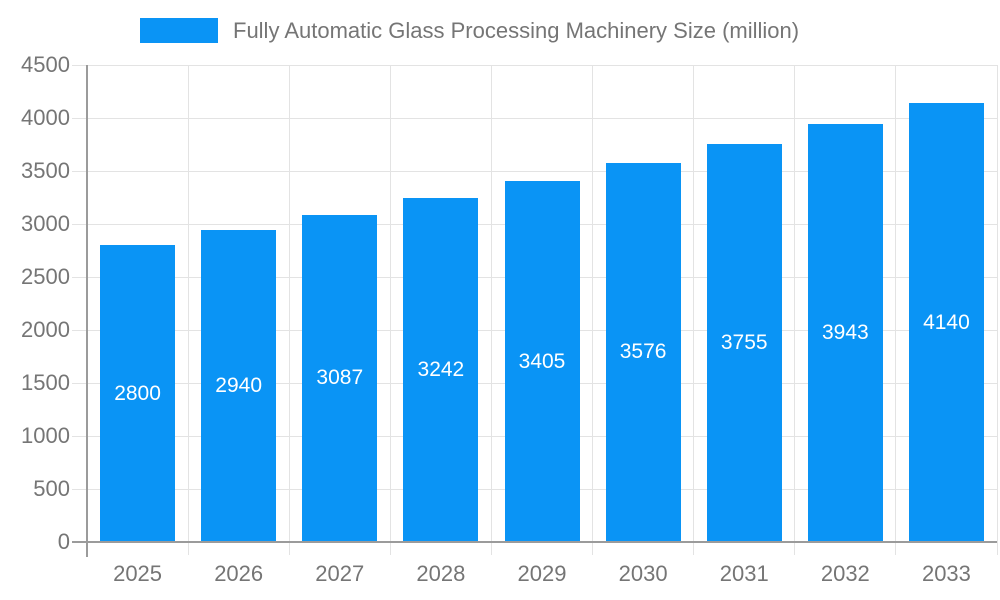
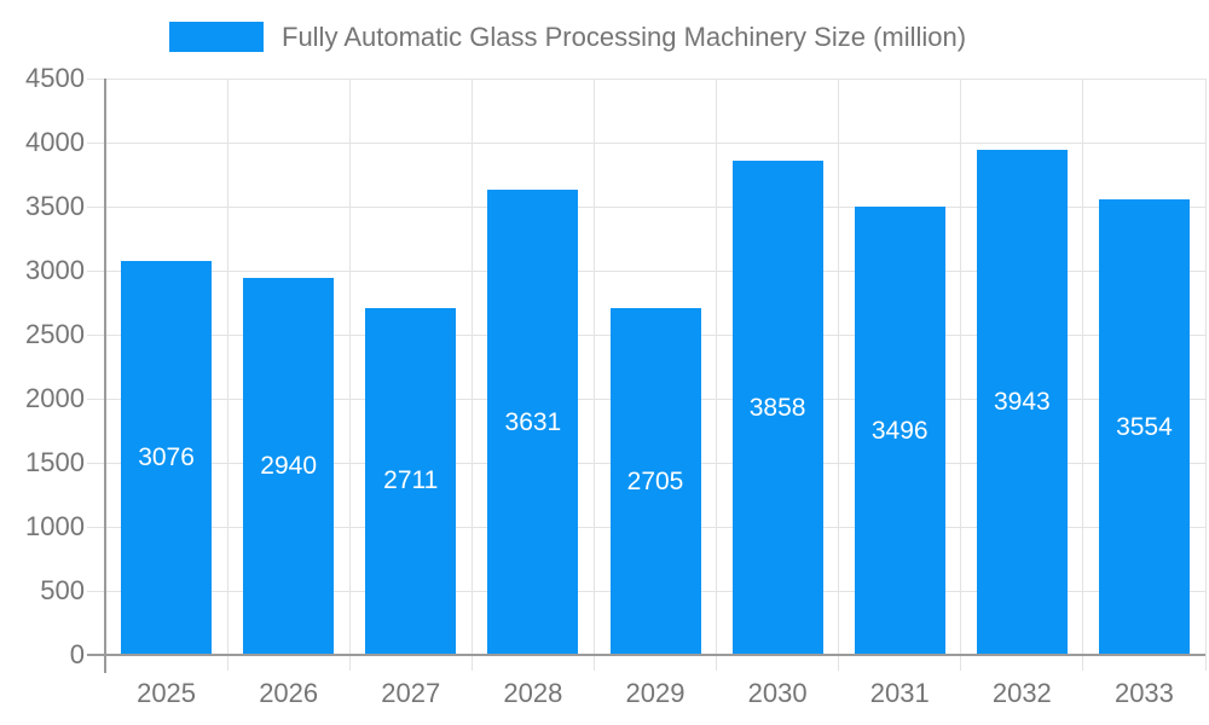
2025: 2800 -> 3076
2027: 3087 -> 2711
2028: 3242 -> 3631
2029: 3405 -> 2705
2030: 3576 -> 3858
2031: 3755 -> 3496
2033: 4140 -> 3554
